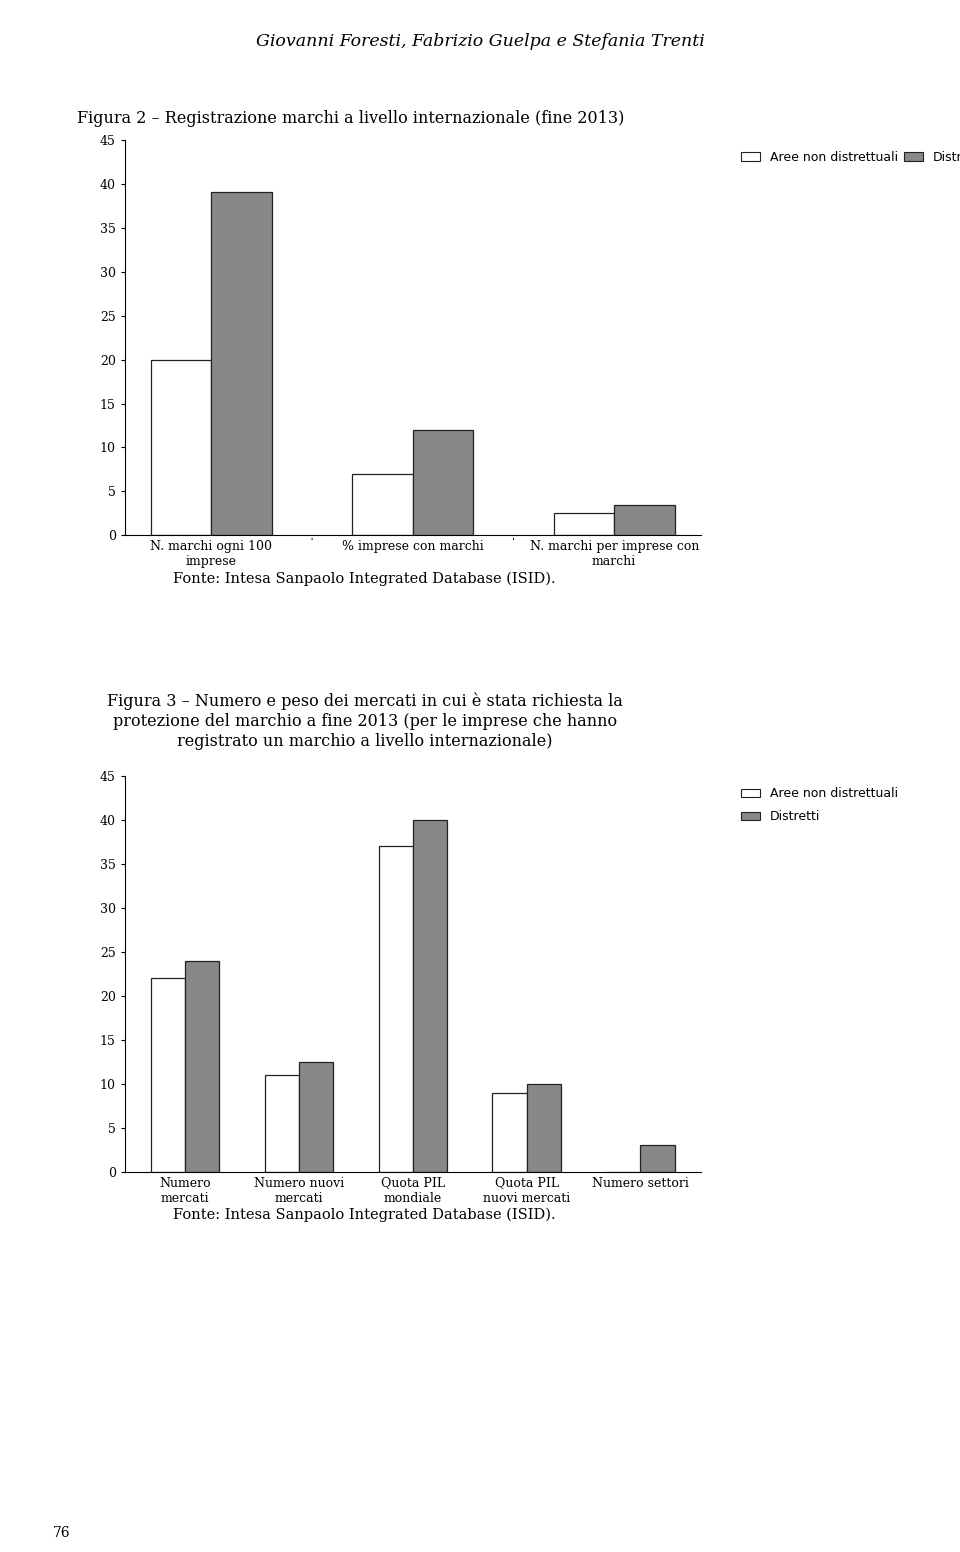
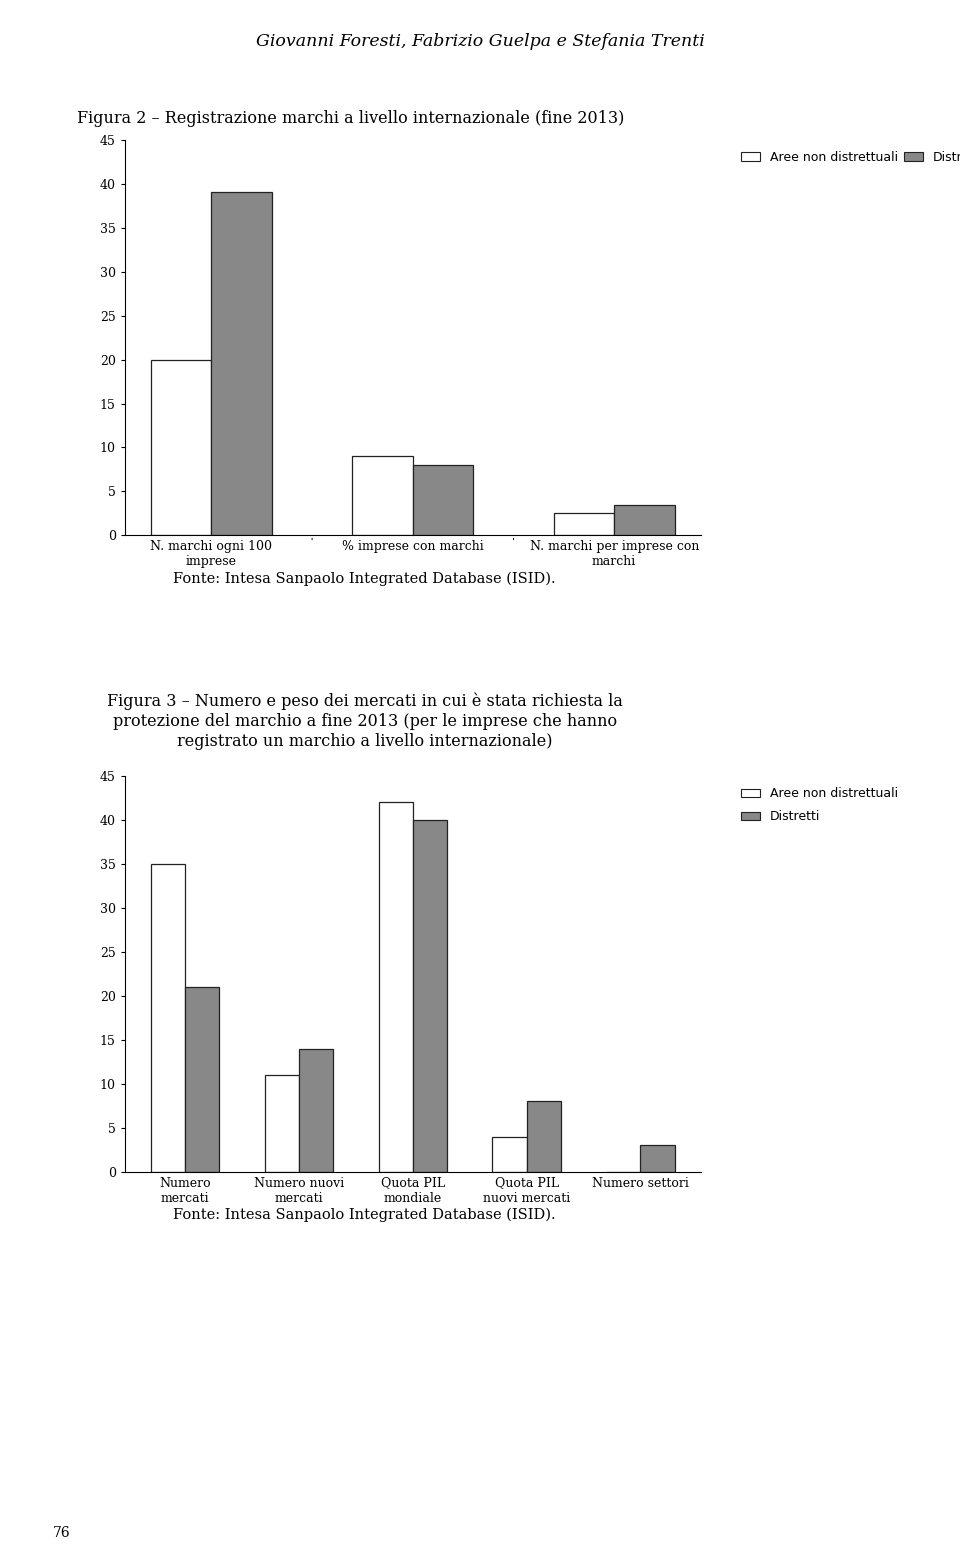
Aree non distrettuali/% imprese con marchi: 7.0 -> 9.0
Distretti/% imprese con marchi: 12.0 -> 8.0
Aree non distrettuali/Numero mercati: 22 -> 35
Distretti/Numero mercati: 24.0 -> 21.0
Distretti/Numero nuovi mercati: 12.5 -> 14.0
Aree non distrettuali/Quota PIL mondiale: 37 -> 42
Aree non distrettuali/Quota PIL nuovi mercati: 9 -> 4
Distretti/Quota PIL nuovi mercati: 10.0 -> 8.0
